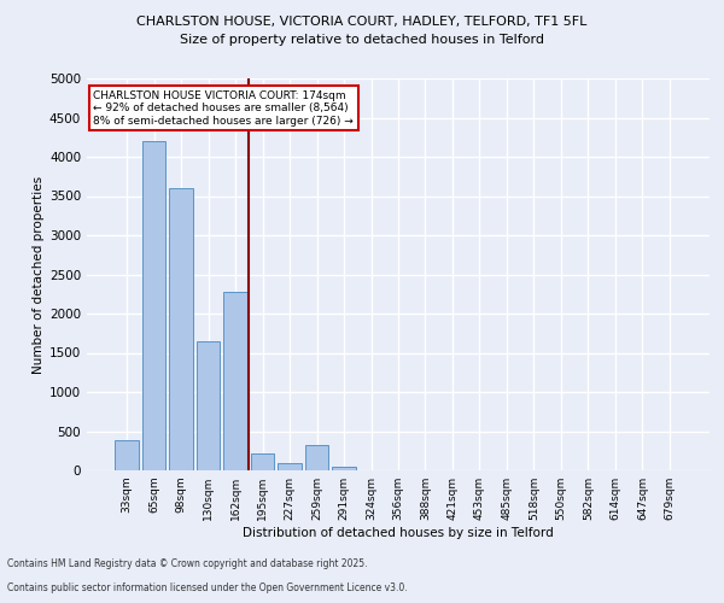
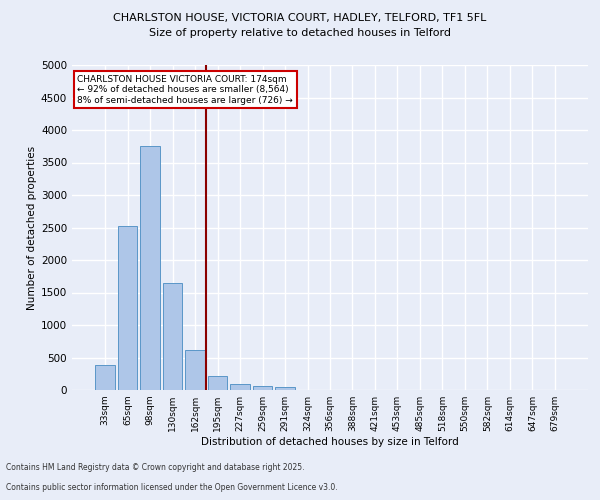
65sqm: 4200 -> 2530
98sqm: 3600 -> 3760
162sqm: 2280 -> 620
259sqm: 320 -> 60
